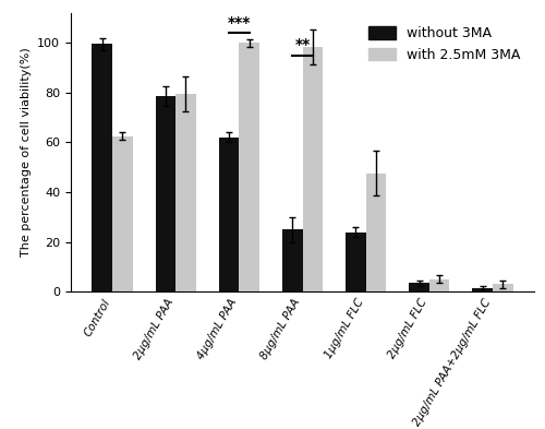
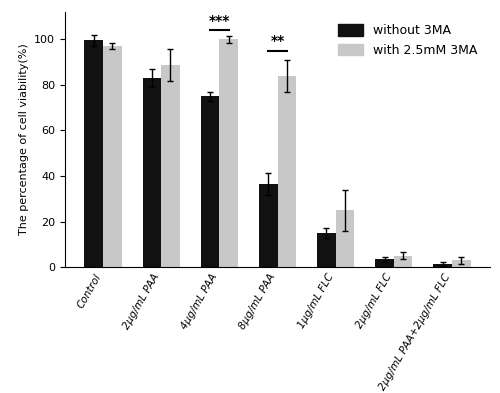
with 2.5mM 3MA/Control: 62.5 -> 97.0
without 3MA/2μg/mL PAA: 78.5 -> 83.0
with 2.5mM 3MA/2μg/mL PAA: 79.5 -> 88.5
without 3MA/4μg/mL PAA: 62.0 -> 75.0
without 3MA/8μg/mL PAA: 25.0 -> 36.5
with 2.5mM 3MA/8μg/mL PAA: 98.5 -> 84.0
without 3MA/1μg/mL FLC: 24.0 -> 15.0
with 2.5mM 3MA/1μg/mL FLC: 47.5 -> 25.0
